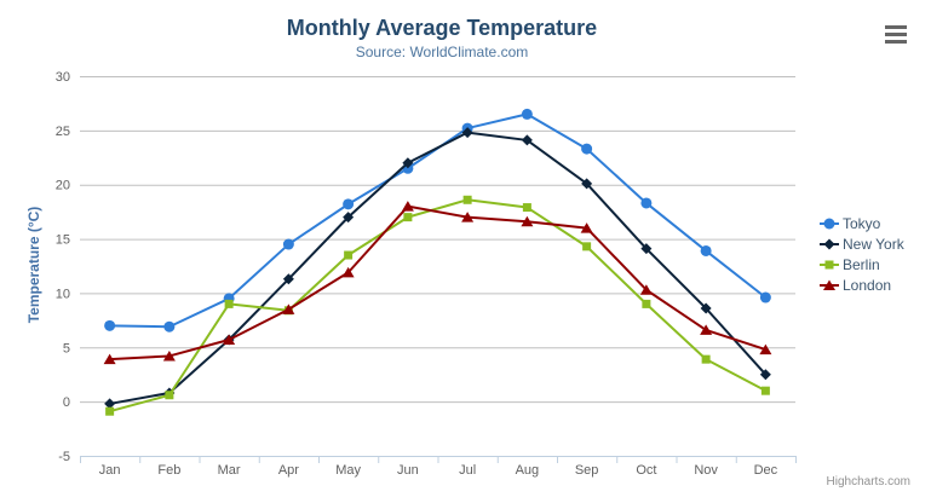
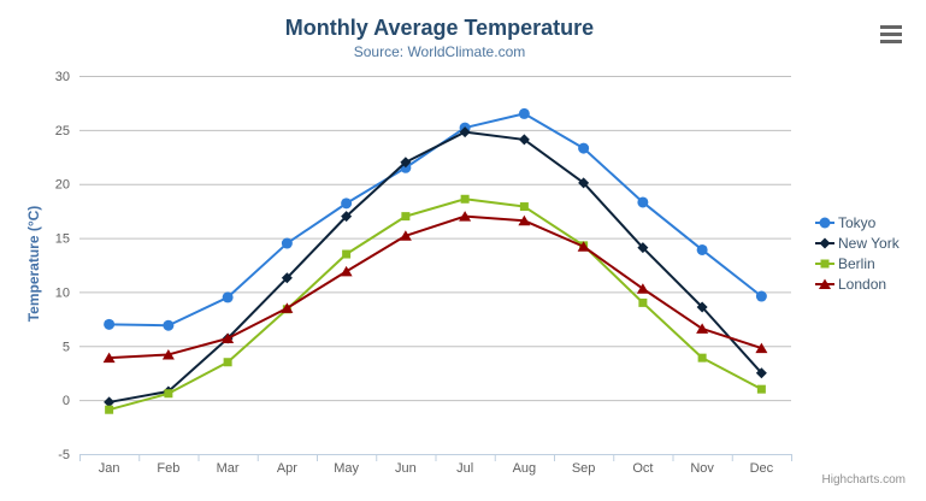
Berlin/Mar: 9 -> 4
London/Jun: 18 -> 15
London/Sep: 16 -> 14
